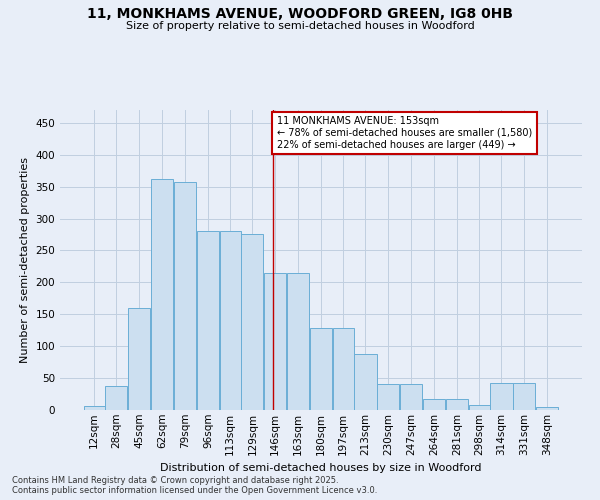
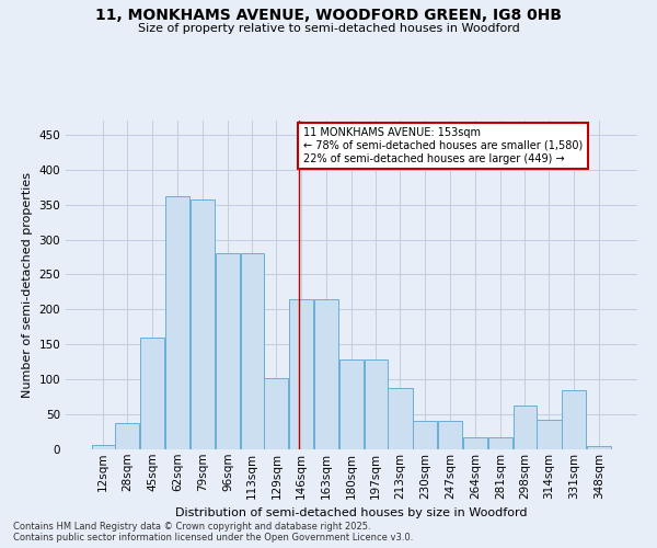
129sqm: 275 -> 102
298sqm: 8 -> 62
331sqm: 42 -> 84
